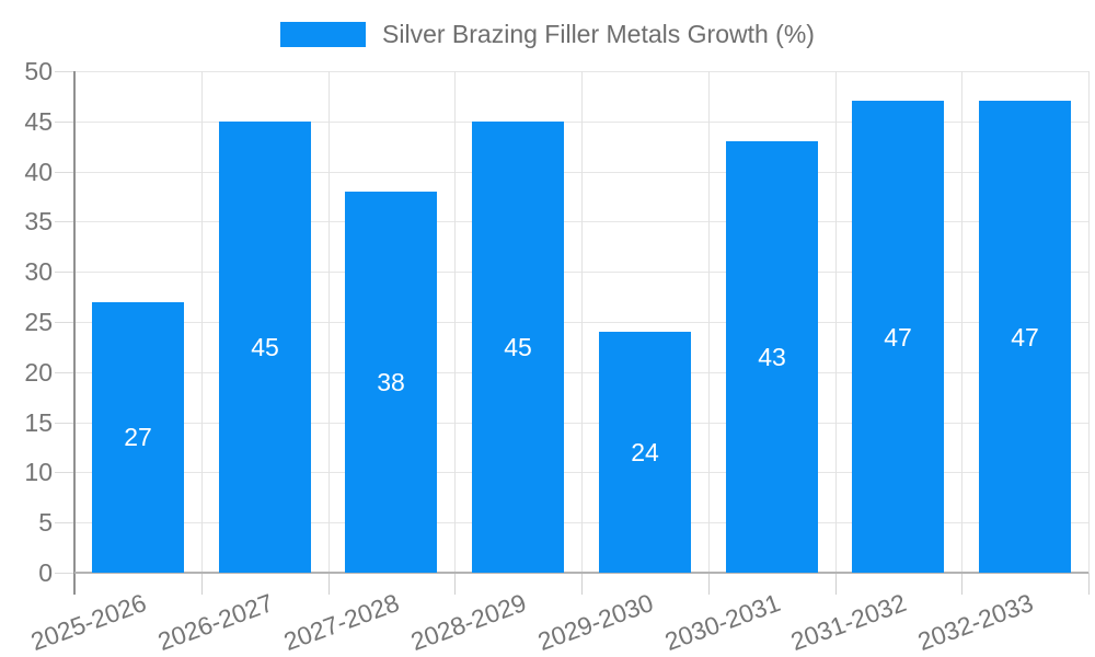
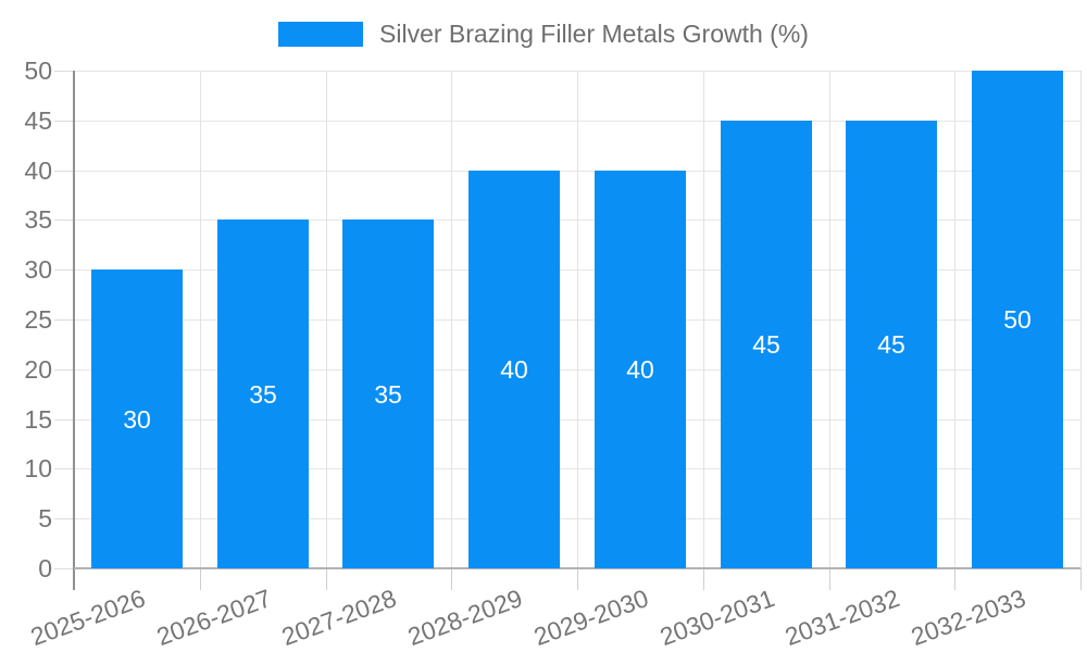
2025-2026: 27 -> 30
2026-2027: 45 -> 35
2027-2028: 38 -> 35
2028-2029: 45 -> 40
2029-2030: 24 -> 40
2030-2031: 43 -> 45
2031-2032: 47 -> 45
2032-2033: 47 -> 50
